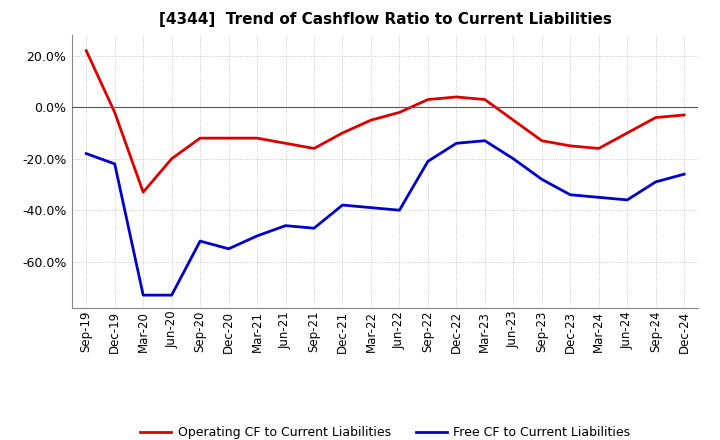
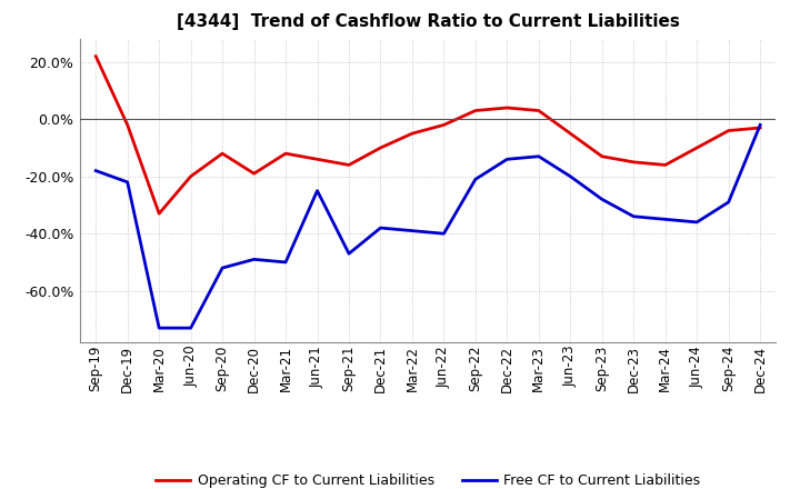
Operating CF to Current Liabilities/Dec-20: -12% -> -19%
Free CF to Current Liabilities/Dec-20: -55% -> -49%
Free CF to Current Liabilities/Jun-21: -46% -> -25%
Free CF to Current Liabilities/Dec-24: -26% -> -2%
